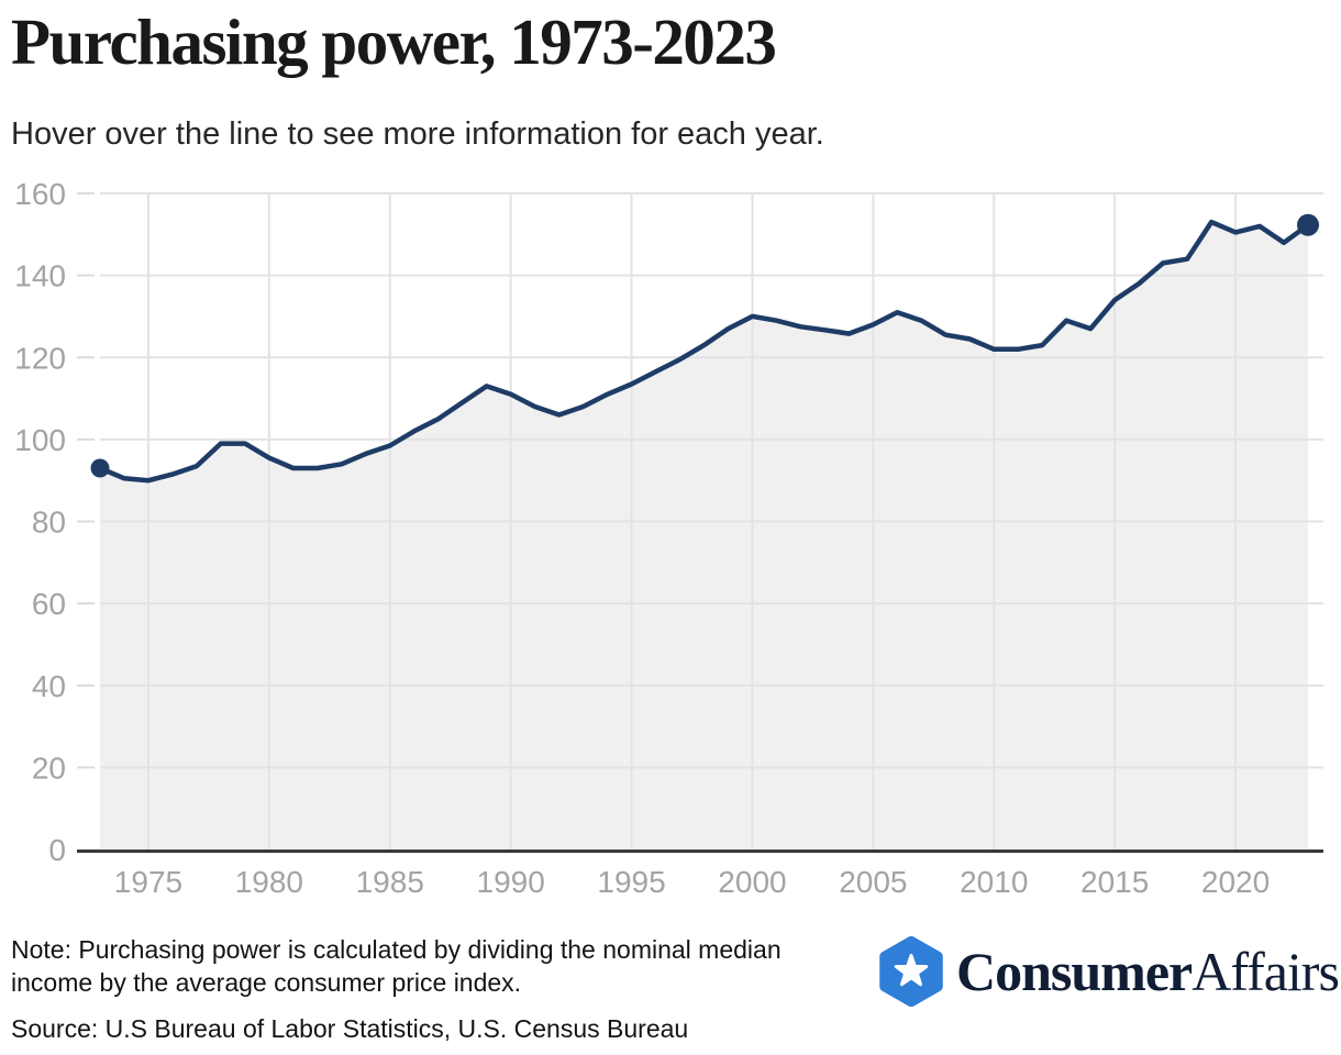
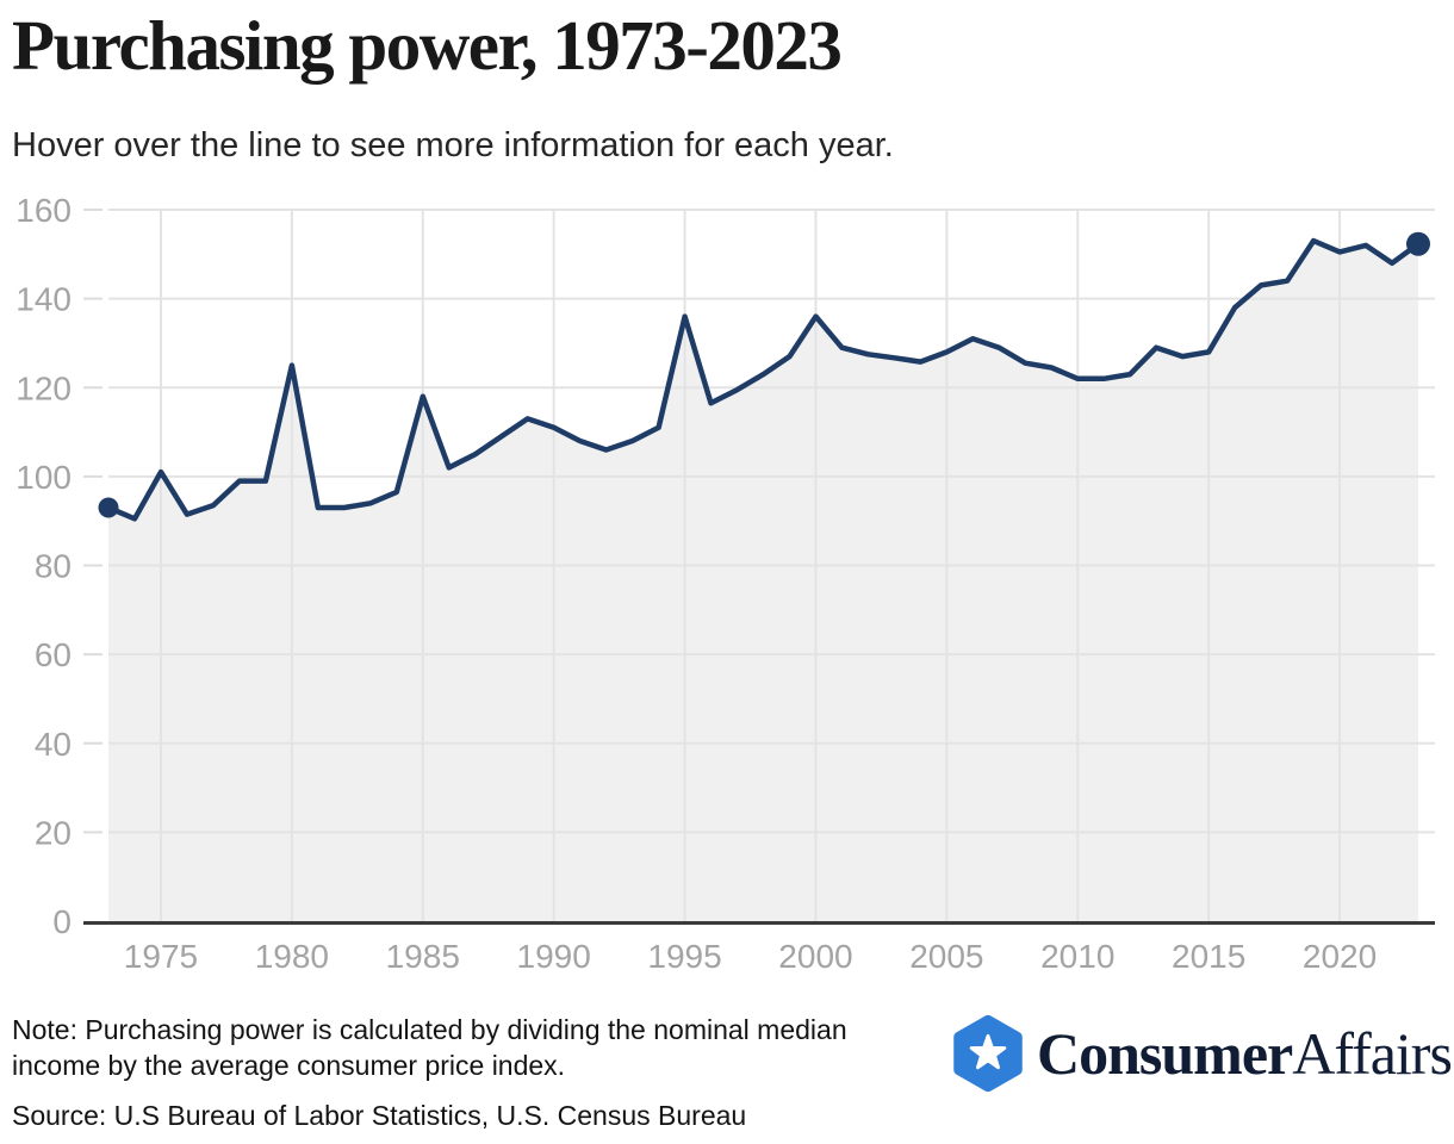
1975: 90 -> 101
1980: 96 -> 125
1985: 98 -> 118
1995: 114 -> 136
2000: 130 -> 136
2015: 134 -> 128
